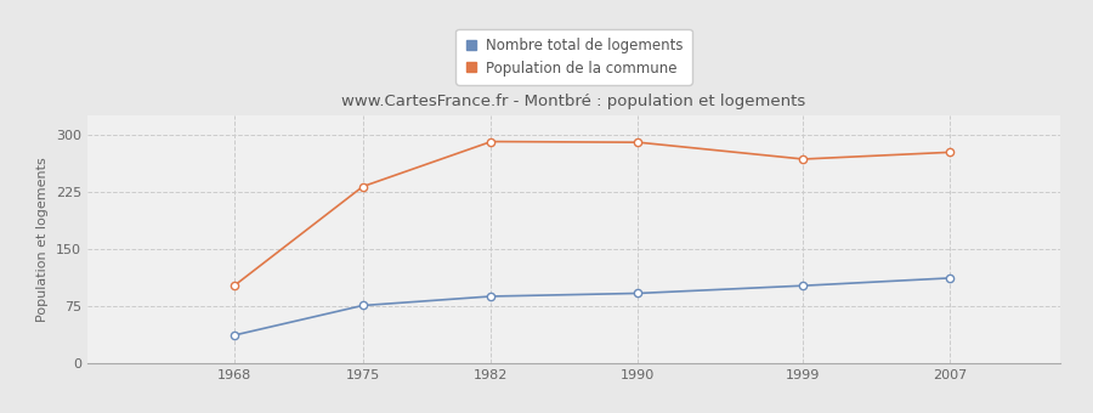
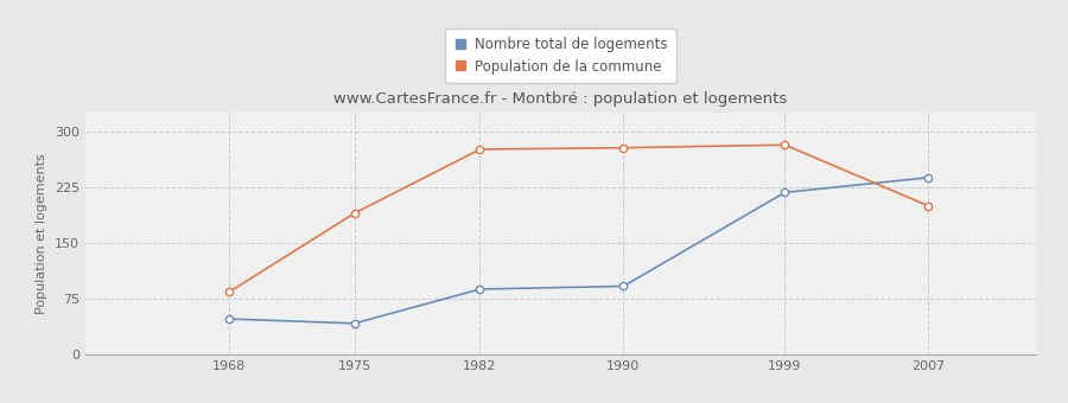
Nombre total de logements/1968: 37 -> 48
Population de la commune/1968: 102 -> 84
Nombre total de logements/1975: 76 -> 42
Population de la commune/1975: 232 -> 190
Population de la commune/1982: 291 -> 276
Population de la commune/1990: 290 -> 278
Nombre total de logements/1999: 102 -> 218
Population de la commune/1999: 268 -> 282
Nombre total de logements/2007: 112 -> 238
Population de la commune/2007: 277 -> 200
